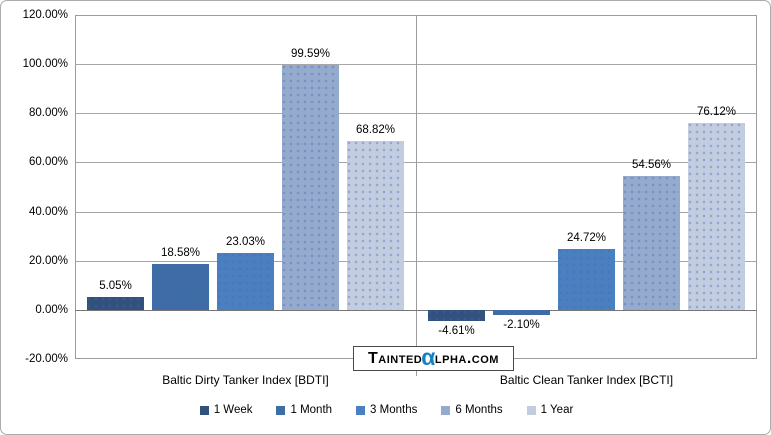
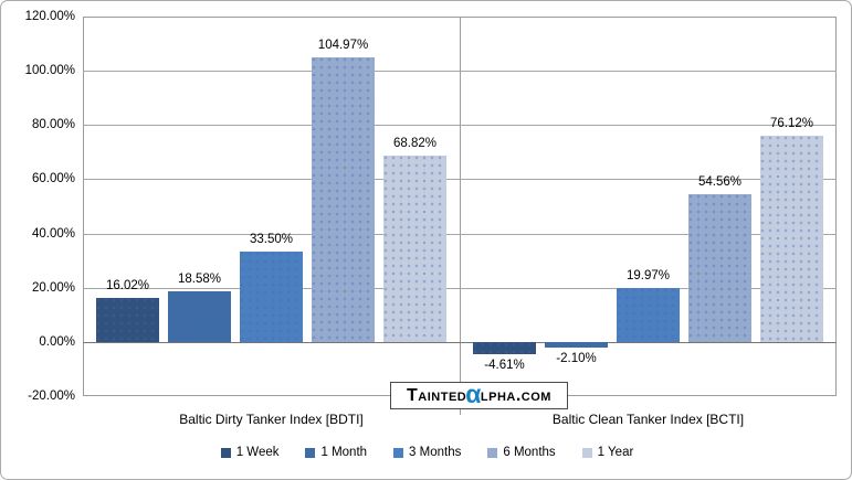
1 Week/Baltic Dirty Tanker Index [BDTI]: 5.05% -> 16.02%
3 Months/Baltic Dirty Tanker Index [BDTI]: 23.03% -> 33.50%
6 Months/Baltic Dirty Tanker Index [BDTI]: 99.59% -> 104.97%
3 Months/Baltic Clean Tanker Index [BCTI]: 24.72% -> 19.97%
